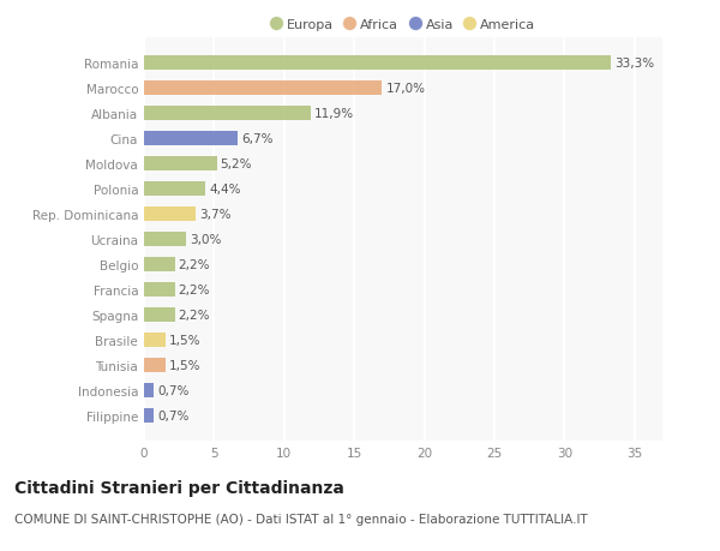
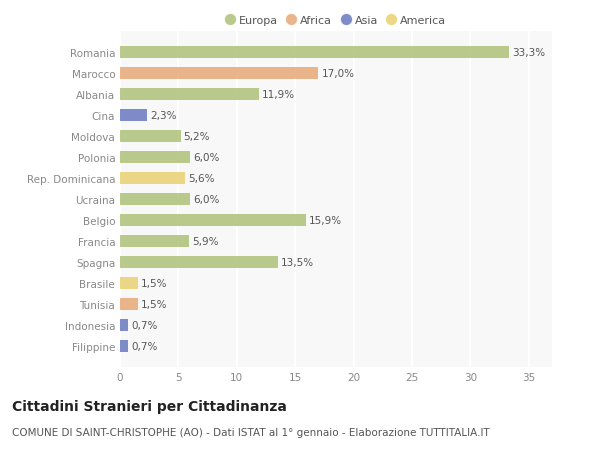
Cina: 6,7% -> 2,3%
Polonia: 4,4% -> 6,0%
Rep. Dominicana: 3,7% -> 5,6%
Ucraina: 3,0% -> 6,0%
Belgio: 2,2% -> 15,9%
Francia: 2,2% -> 5,9%
Spagna: 2,2% -> 13,5%
